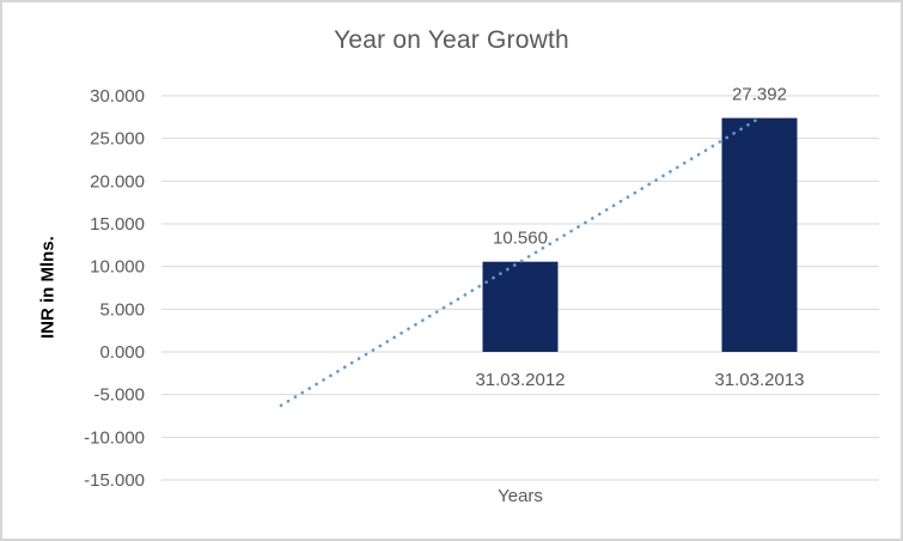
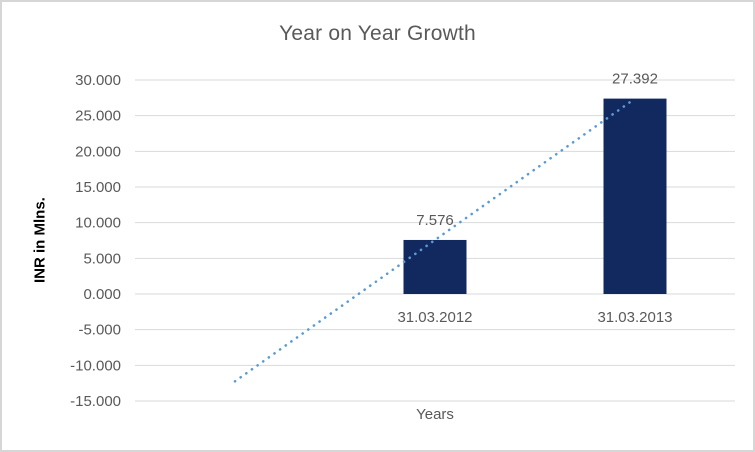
31.03.2012: 10.560 -> 7.576
